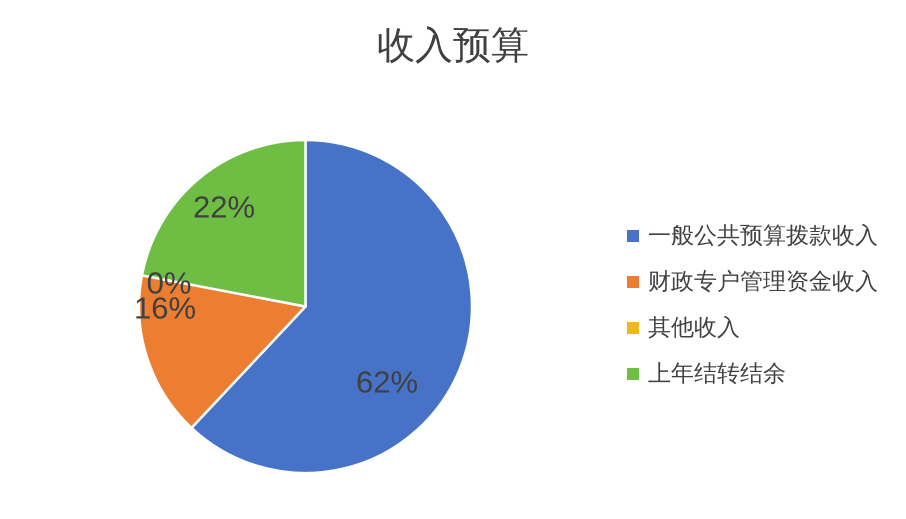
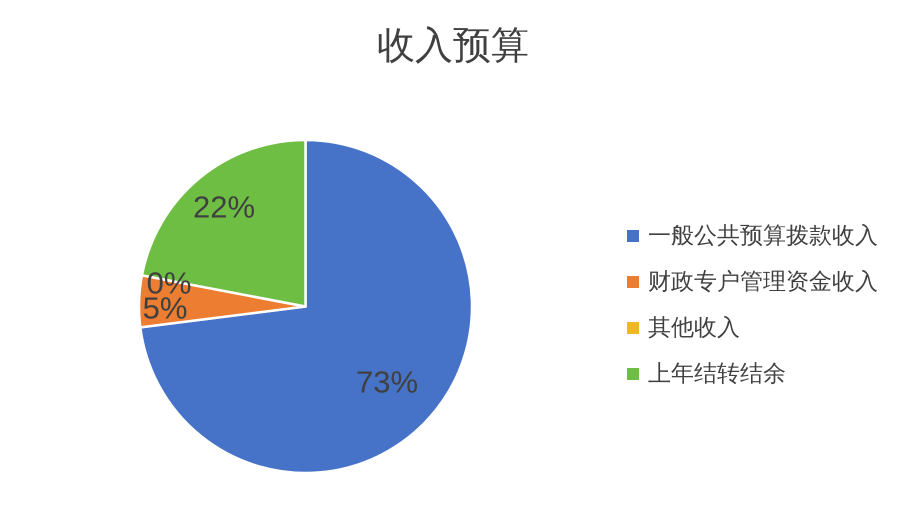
一般公共预算拨款收入: 62% -> 73%
财政专户管理资金收入: 16% -> 5%
